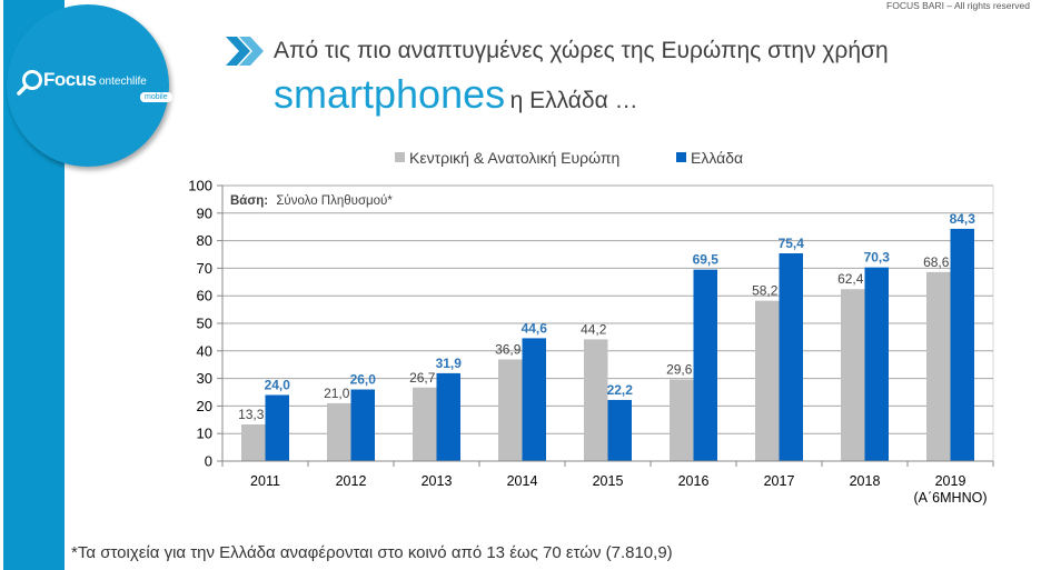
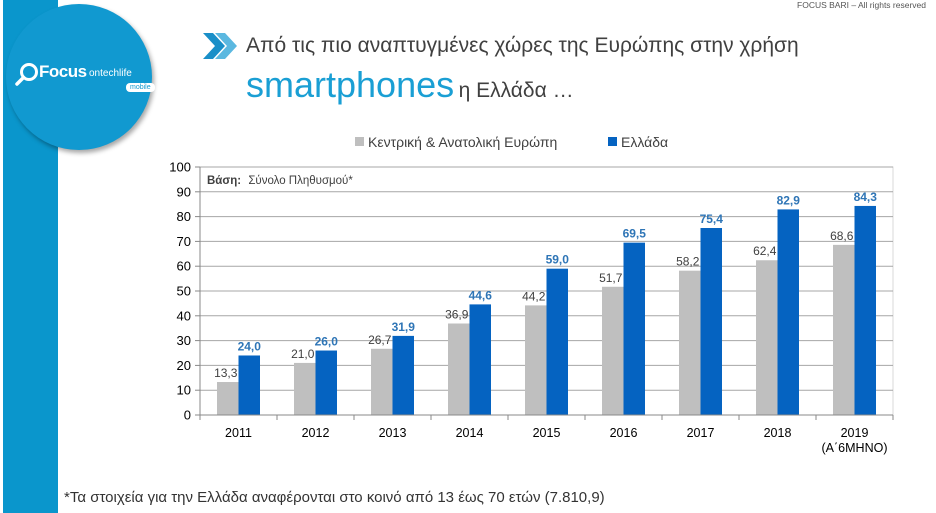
Ελλάδα/2015: 22,2 -> 59,0
Κεντρική & Ανατολική Ευρώπη/2016: 29,6 -> 51,7
Ελλάδα/2018: 70,3 -> 82,9
